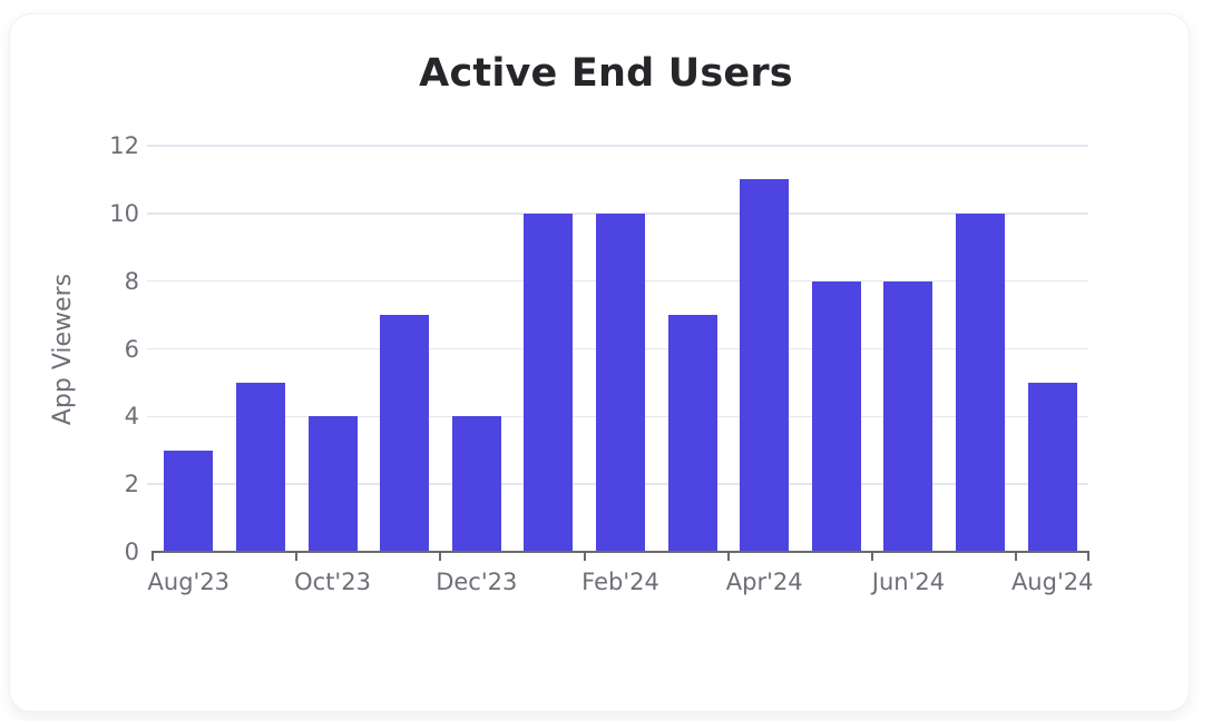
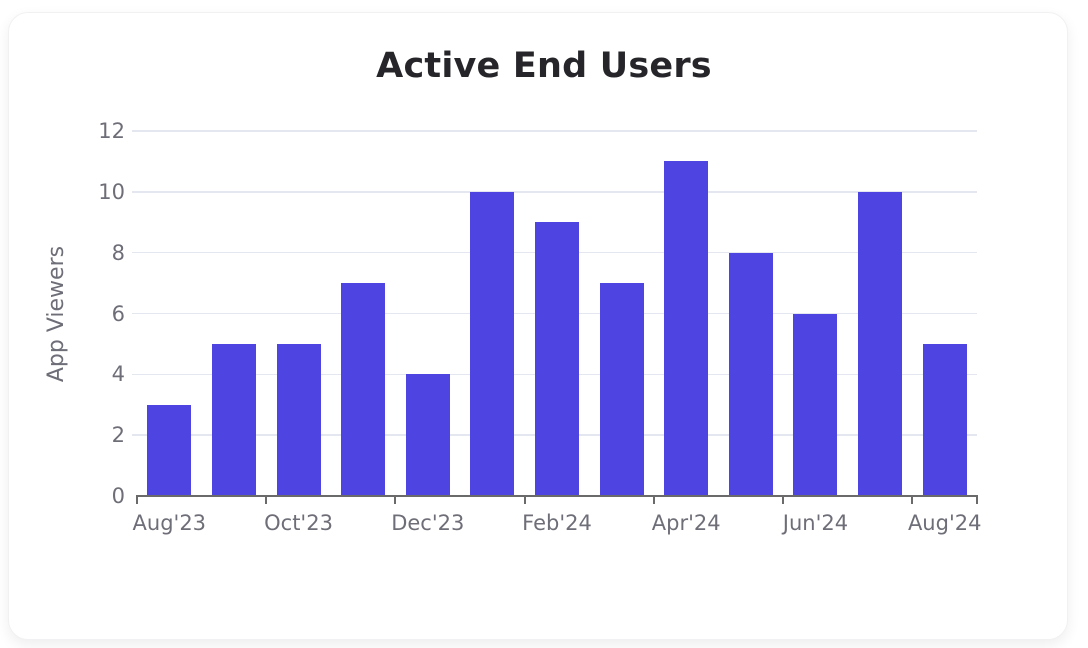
Oct'23: 4 -> 5
Feb'24: 10 -> 9
Jun'24: 8 -> 6
